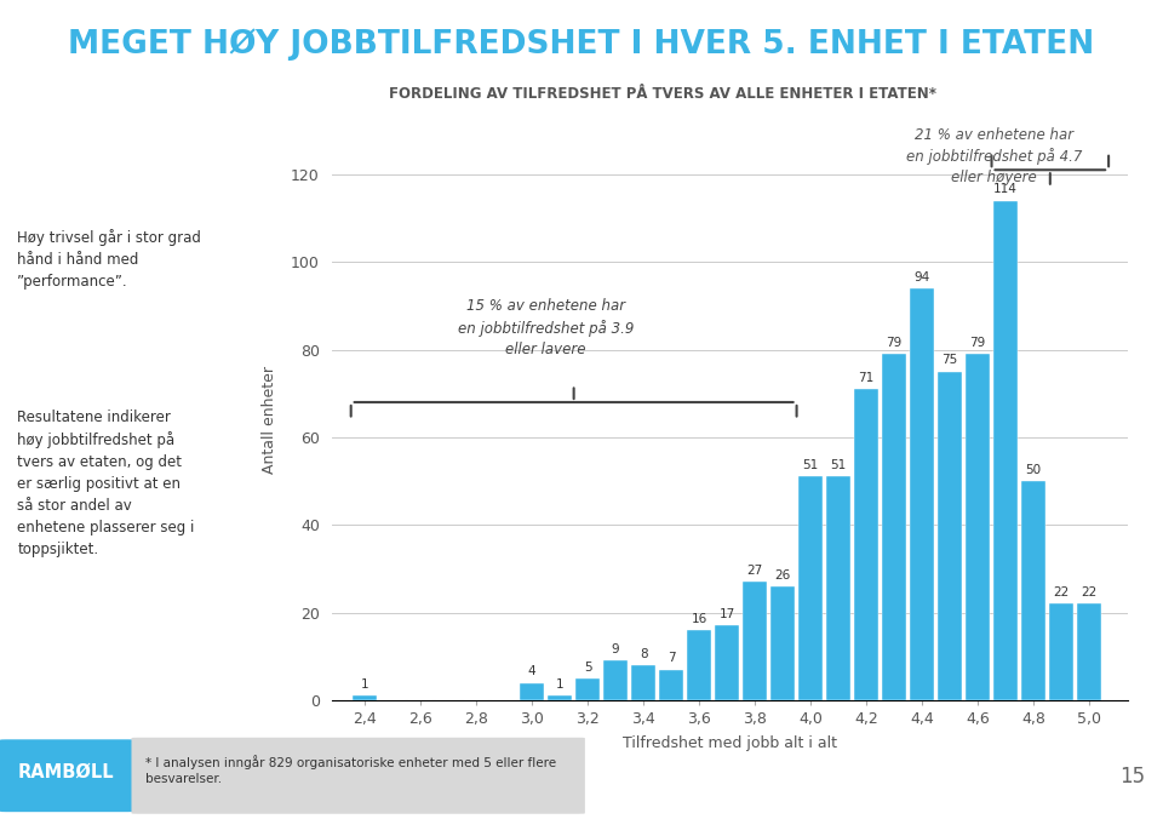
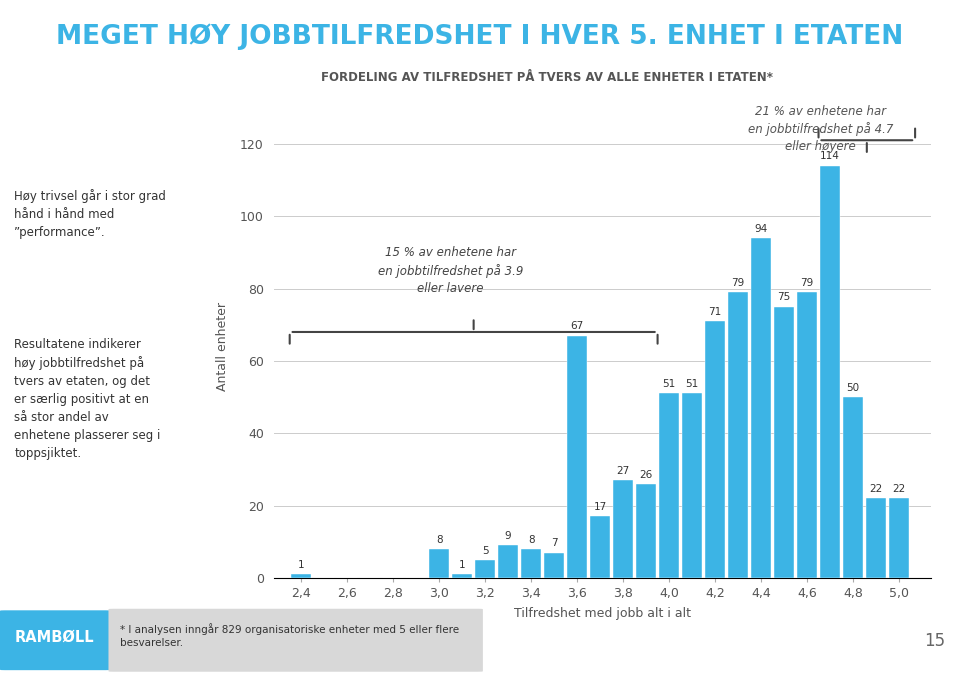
3,0: 4 -> 8
3,6: 16 -> 67
